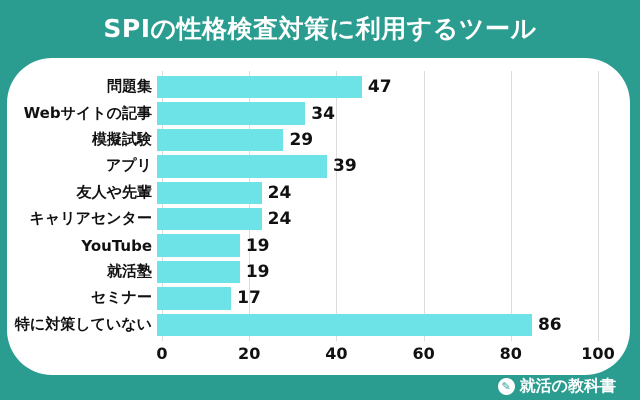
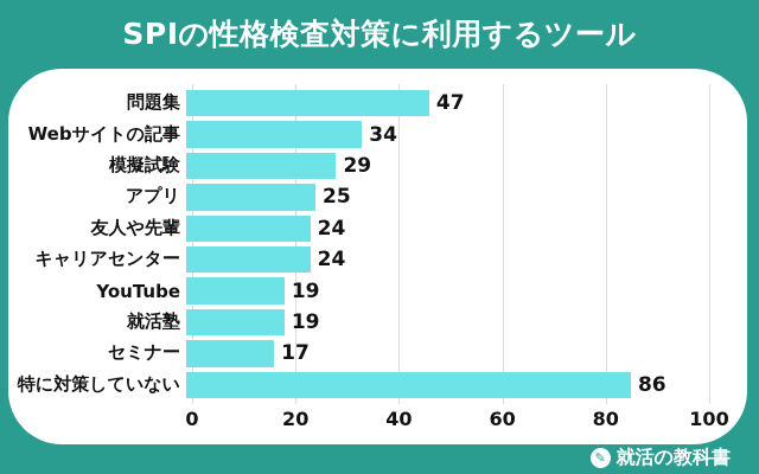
アプリ: 39 -> 25
